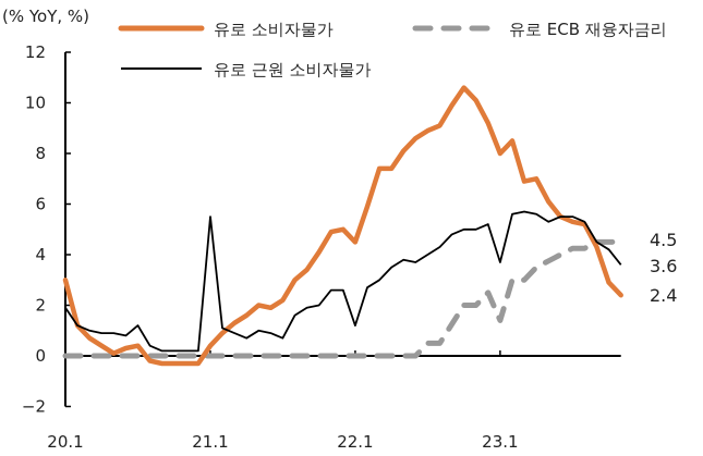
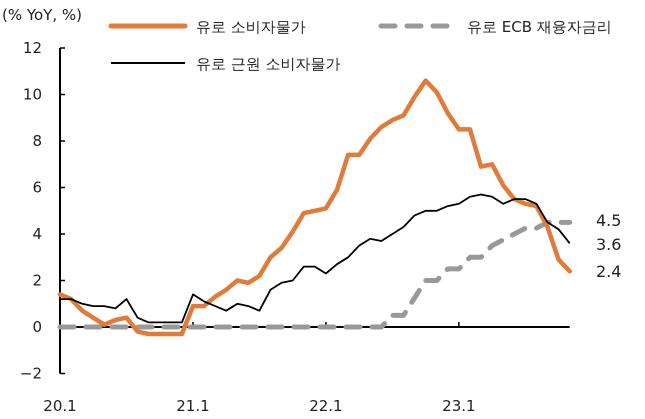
유로 소비자물가/20.1: 3.0 -> 1.4
유로 근원 소비자물가/20.1: 1.9 -> 1.2
유로 소비자물가/21.1: 0.4 -> 0.9
유로 근원 소비자물가/21.1: 5.5 -> 1.4
유로 소비자물가/22.1: 4.5 -> 5.1
유로 근원 소비자물가/22.1: 1.2 -> 2.3
유로 소비자물가/23.1: 8.0 -> 8.5
유로 근원 소비자물가/23.1: 3.7 -> 5.3
유로 ECB 재융자금리/23.1: 1.4 -> 2.5
